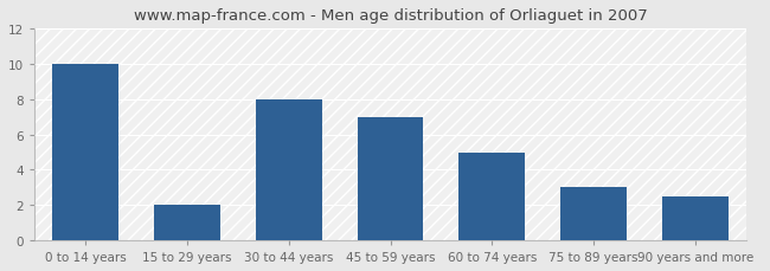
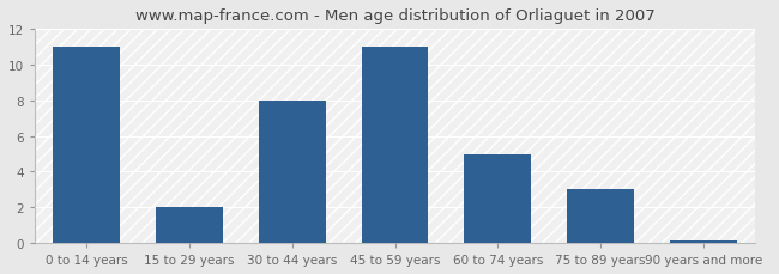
0 to 14 years: 10.0 -> 11.0
45 to 59 years: 7.0 -> 11.0
90 years and more: 2.5 -> 0.1
